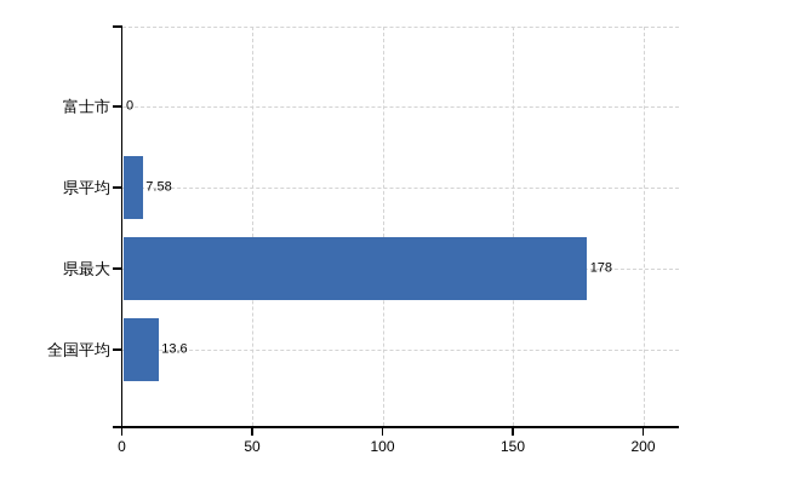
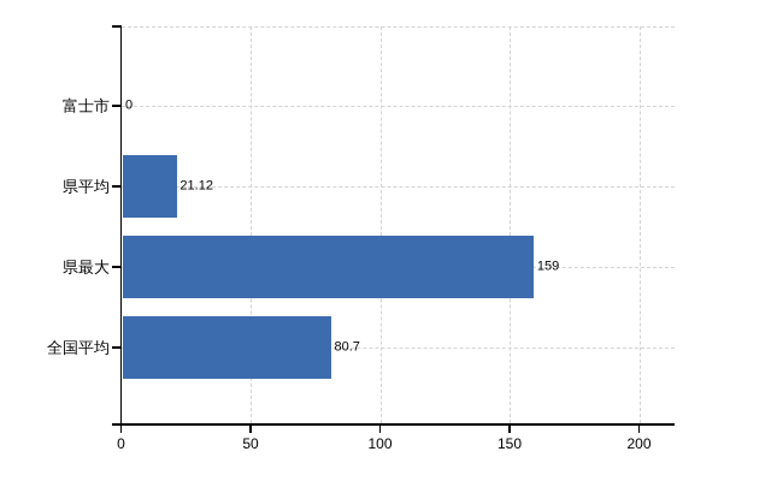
県平均: 7.58 -> 21.12
県最大: 178 -> 159
全国平均: 13.6 -> 80.7
